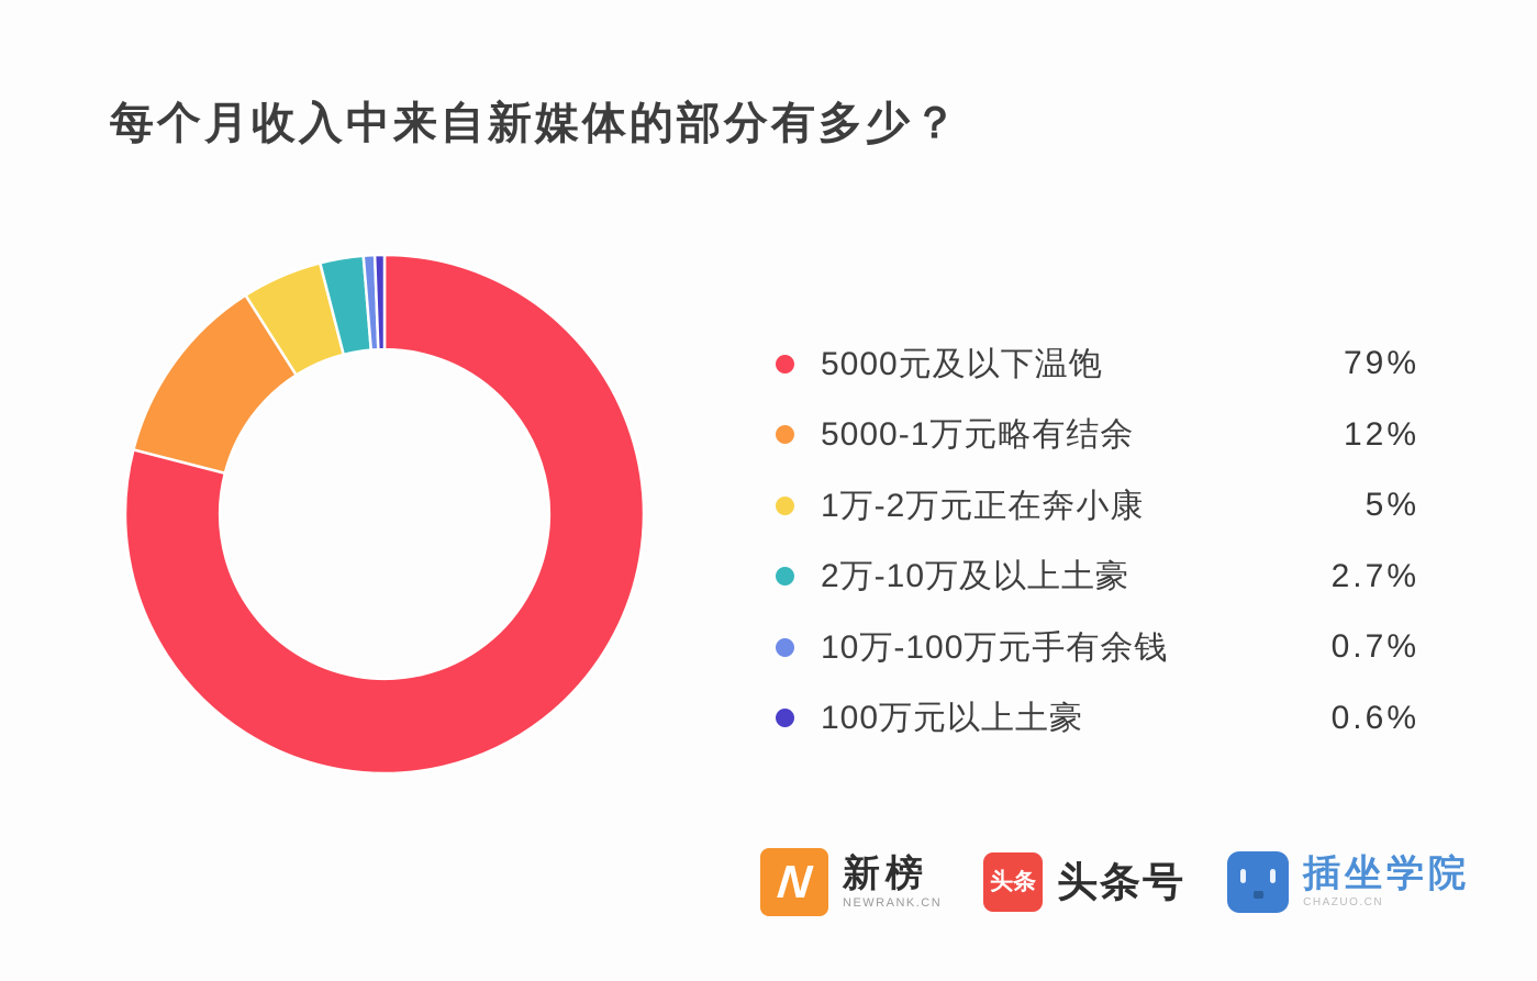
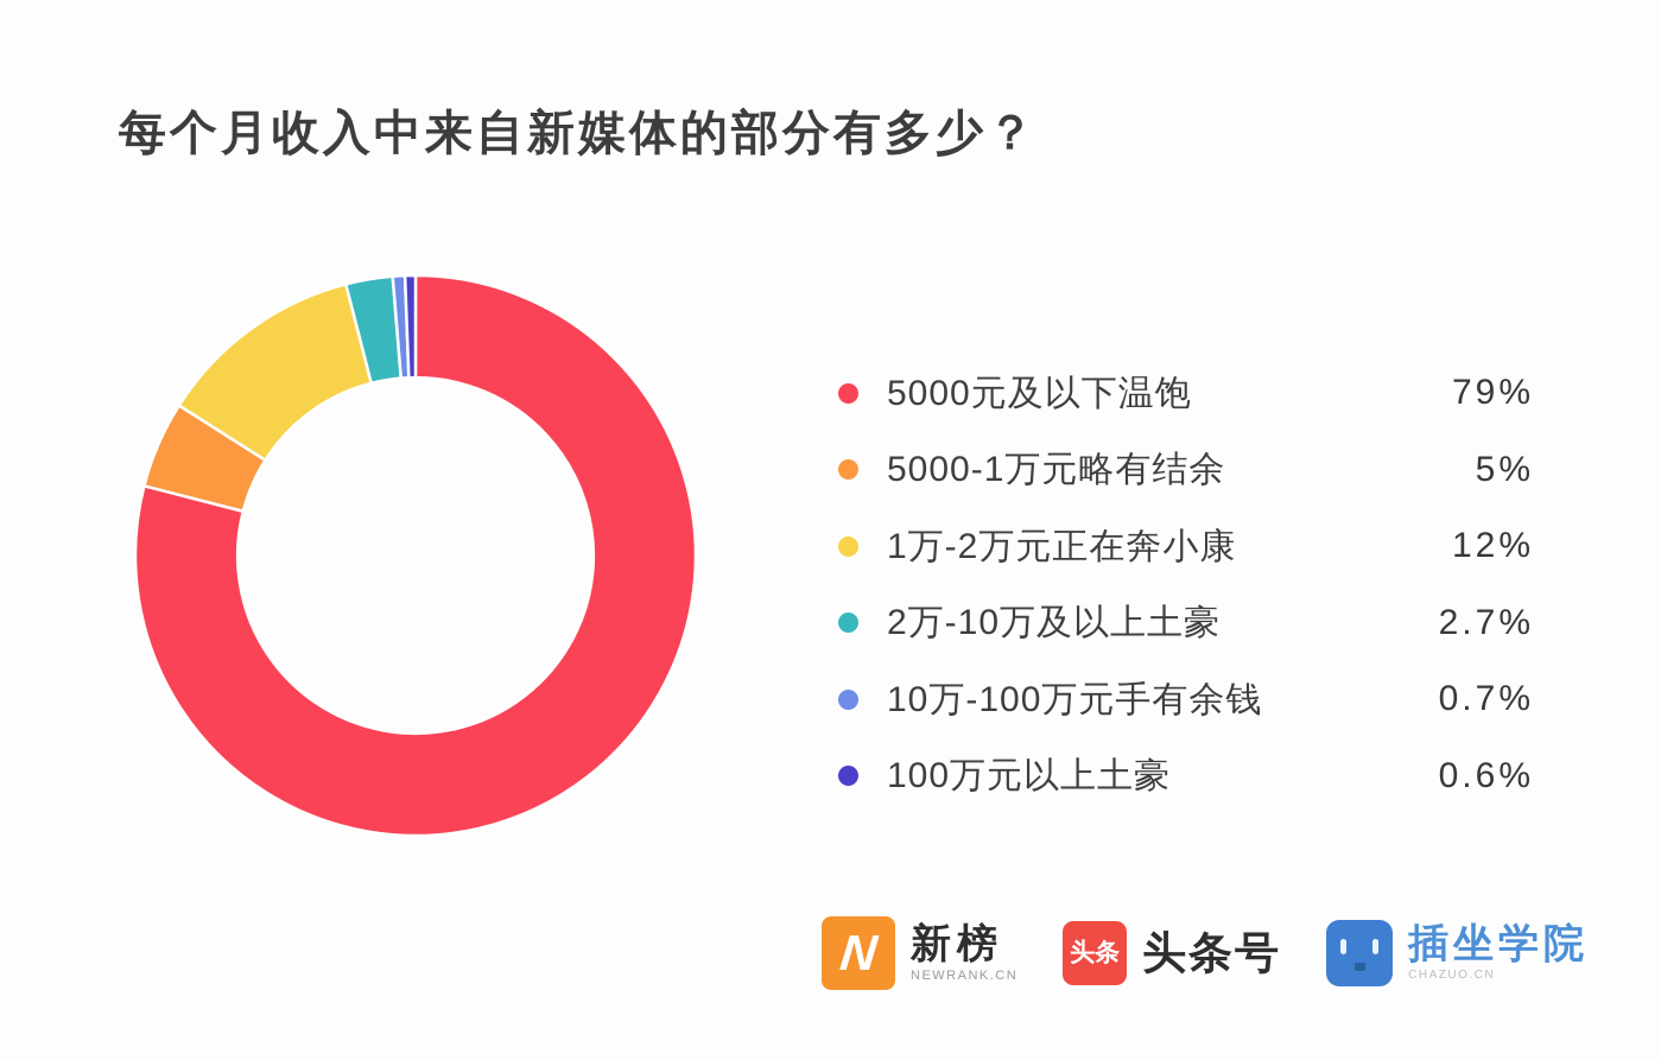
5000-1万元略有结余: 12% -> 5%
1万-2万元正在奔小康: 5% -> 12%
